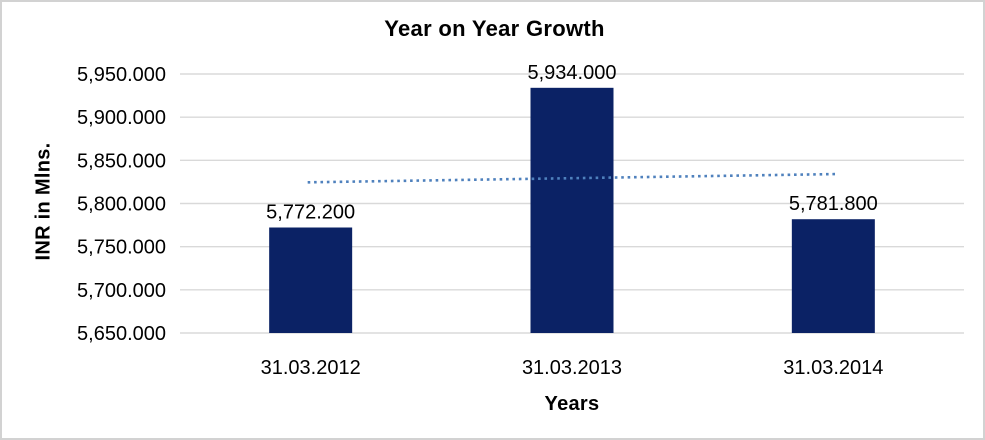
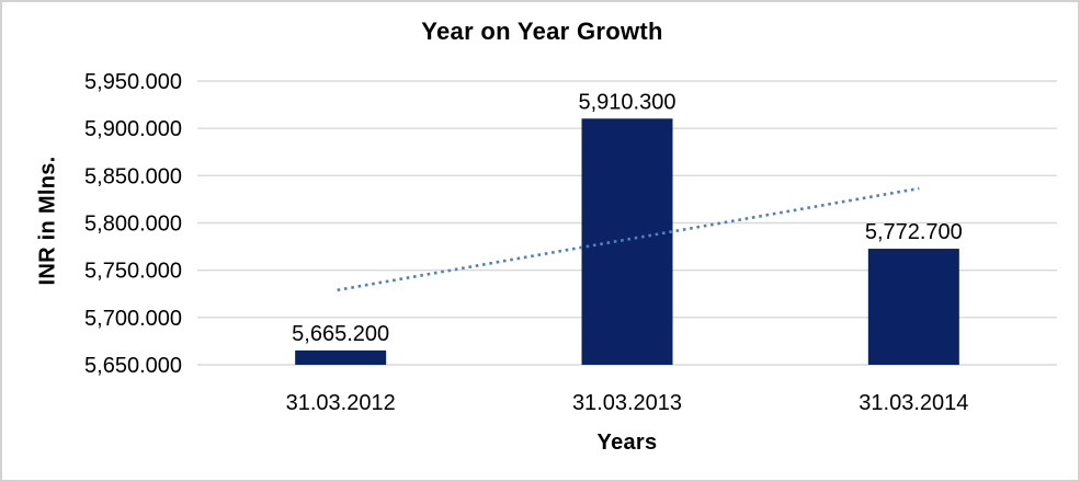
31.03.2012: 5,772.200 -> 5,665.200
31.03.2013: 5,934.000 -> 5,910.300
31.03.2014: 5,781.800 -> 5,772.700
